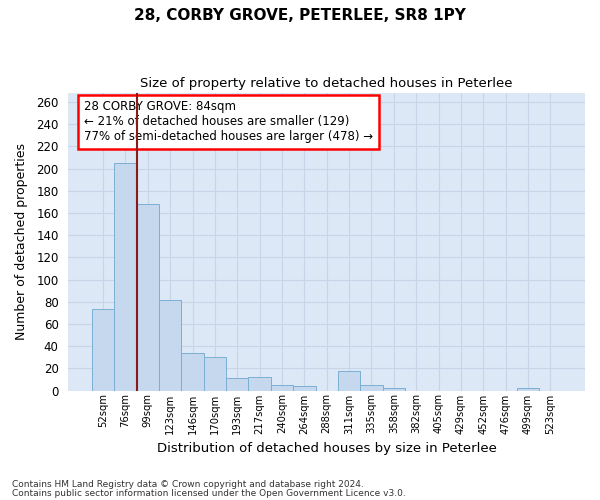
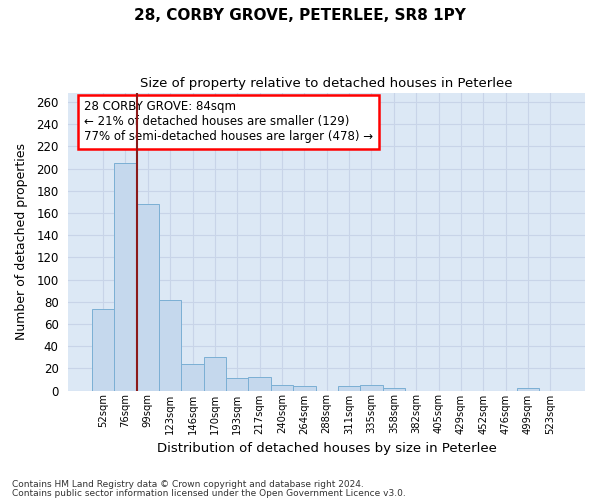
146sqm: 34 -> 24
311sqm: 18 -> 4
